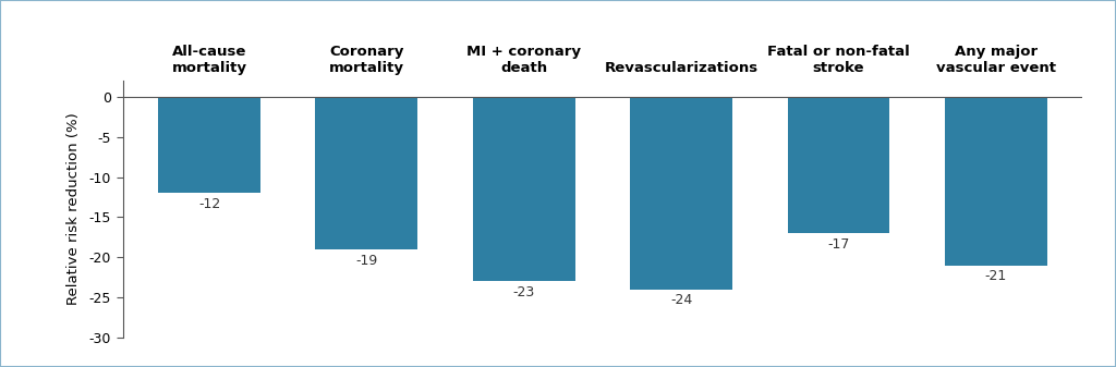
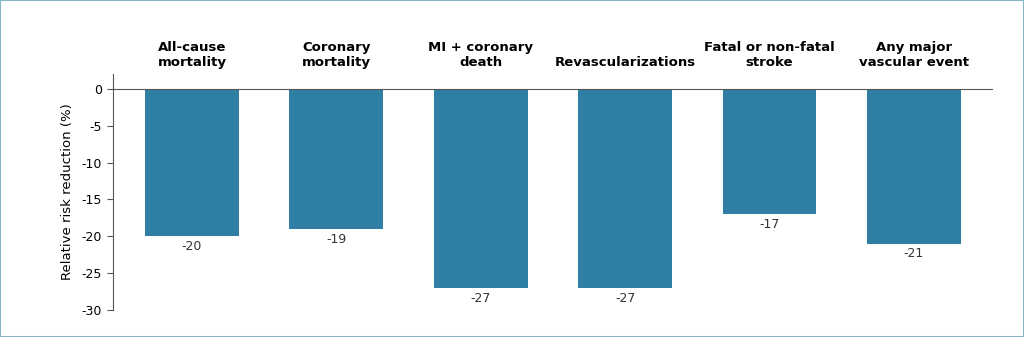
All-cause mortality: -12 -> -20
MI + coronary death: -23 -> -27
Revascularizations: -24 -> -27
